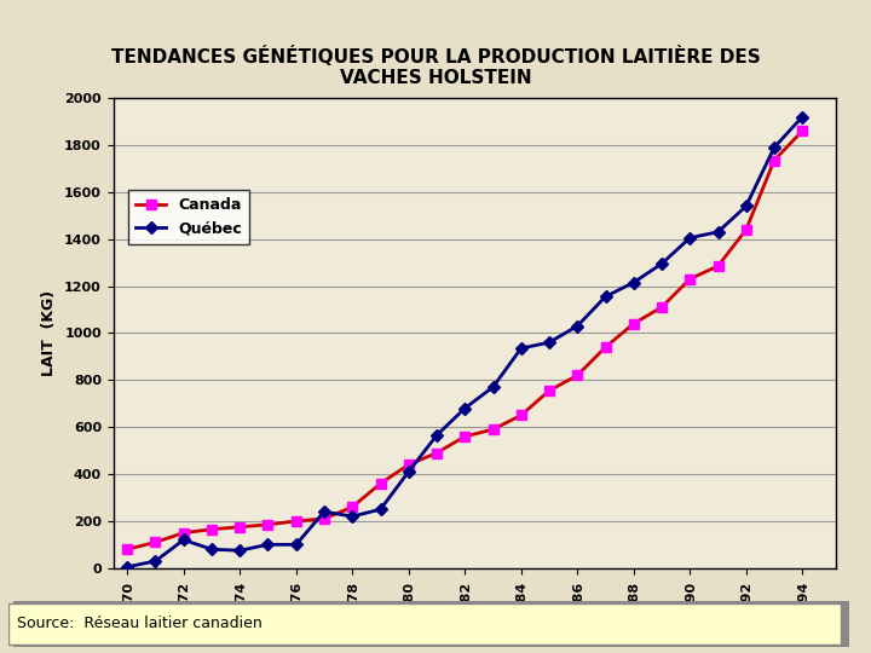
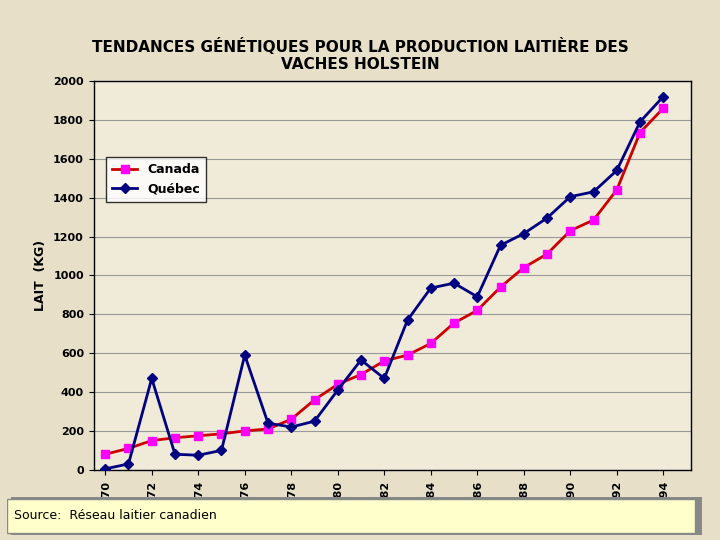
Québec/1972: 120 -> 470
Québec/1976: 100 -> 590
Québec/1982: 680 -> 470
Québec/1986: 1030 -> 890
